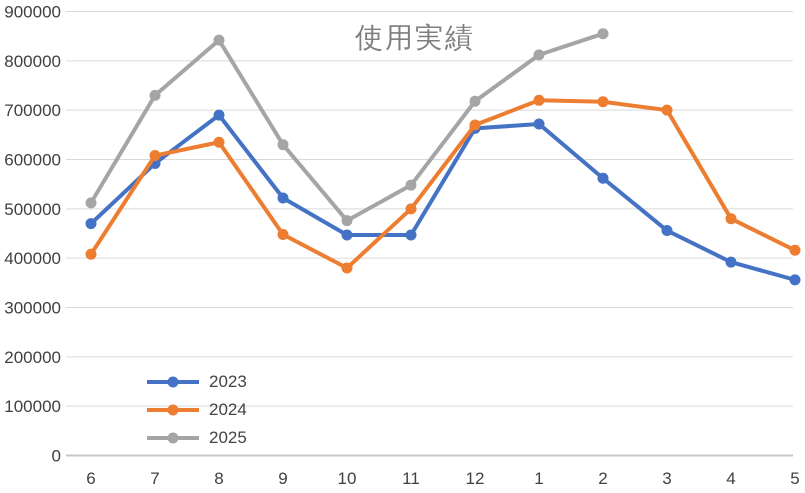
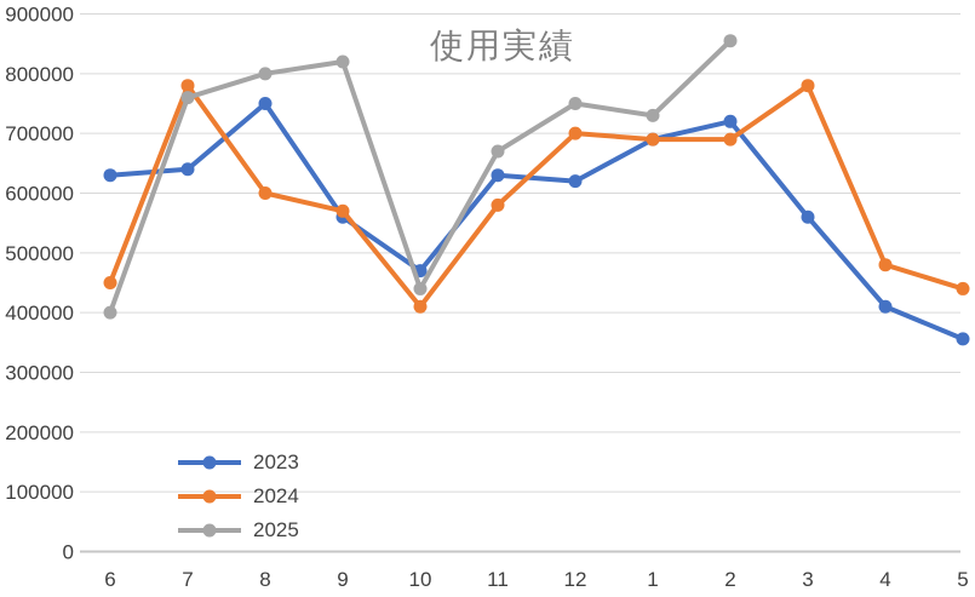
2023/6: 470000 -> 630000
2024/6: 410000 -> 450000
2025/6: 510000 -> 400000
2023/7: 590000 -> 640000
2024/7: 610000 -> 780000
2025/7: 730000 -> 760000
2023/8: 690000 -> 750000
2024/8: 640000 -> 600000
2025/8: 840000 -> 800000
2023/9: 520000 -> 560000
2024/9: 450000 -> 570000
2025/9: 630000 -> 820000
2023/10: 450000 -> 470000
2024/10: 380000 -> 410000
2025/10: 480000 -> 440000
2023/11: 450000 -> 630000
2024/11: 500000 -> 580000
2025/11: 550000 -> 670000
2023/12: 660000 -> 620000
2024/12: 670000 -> 700000
2025/12: 720000 -> 750000
2023/1: 670000 -> 690000
2024/1: 720000 -> 690000
2025/1: 810000 -> 730000
2023/2: 560000 -> 720000
2024/2: 720000 -> 690000
2023/3: 460000 -> 560000
2024/3: 700000 -> 780000
2023/4: 390000 -> 410000
2024/5: 420000 -> 440000
